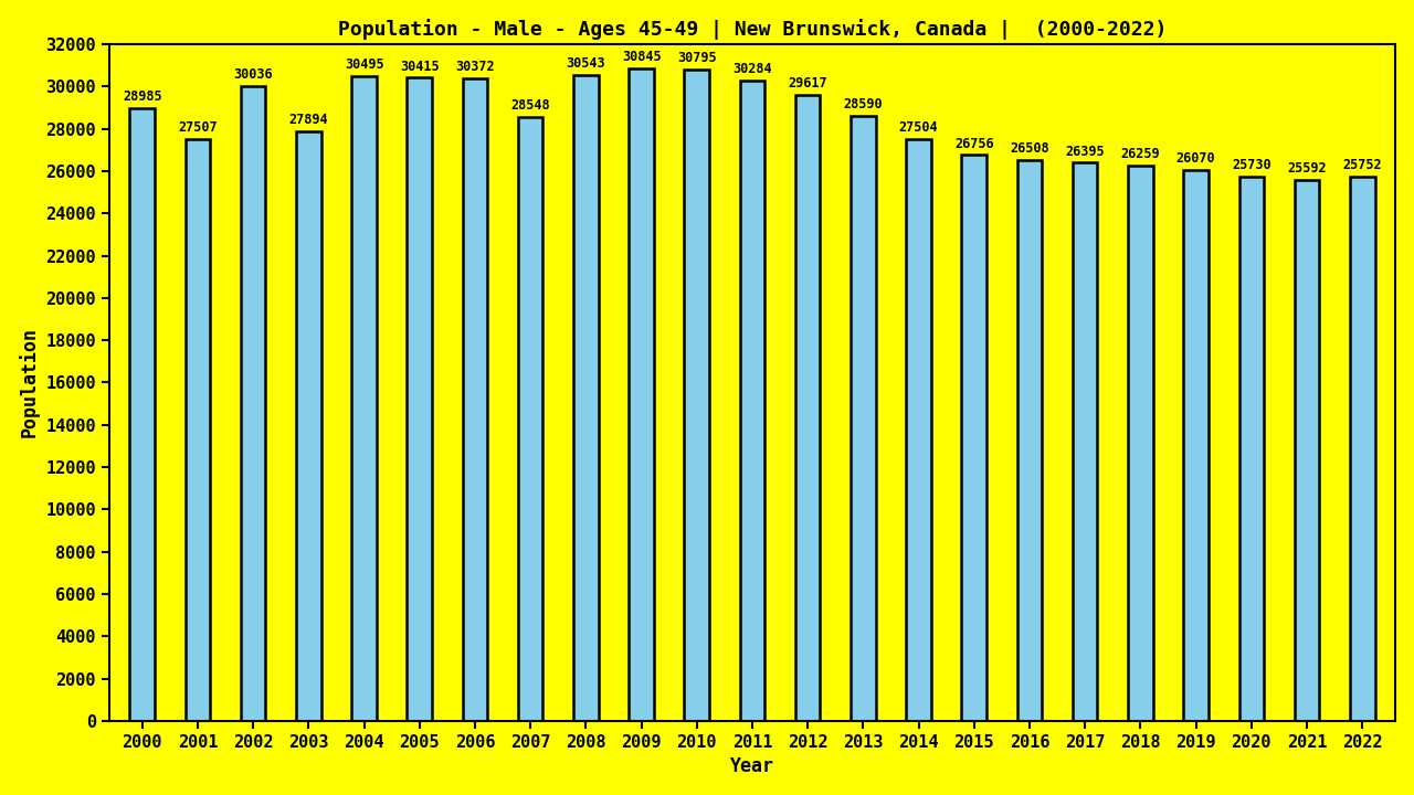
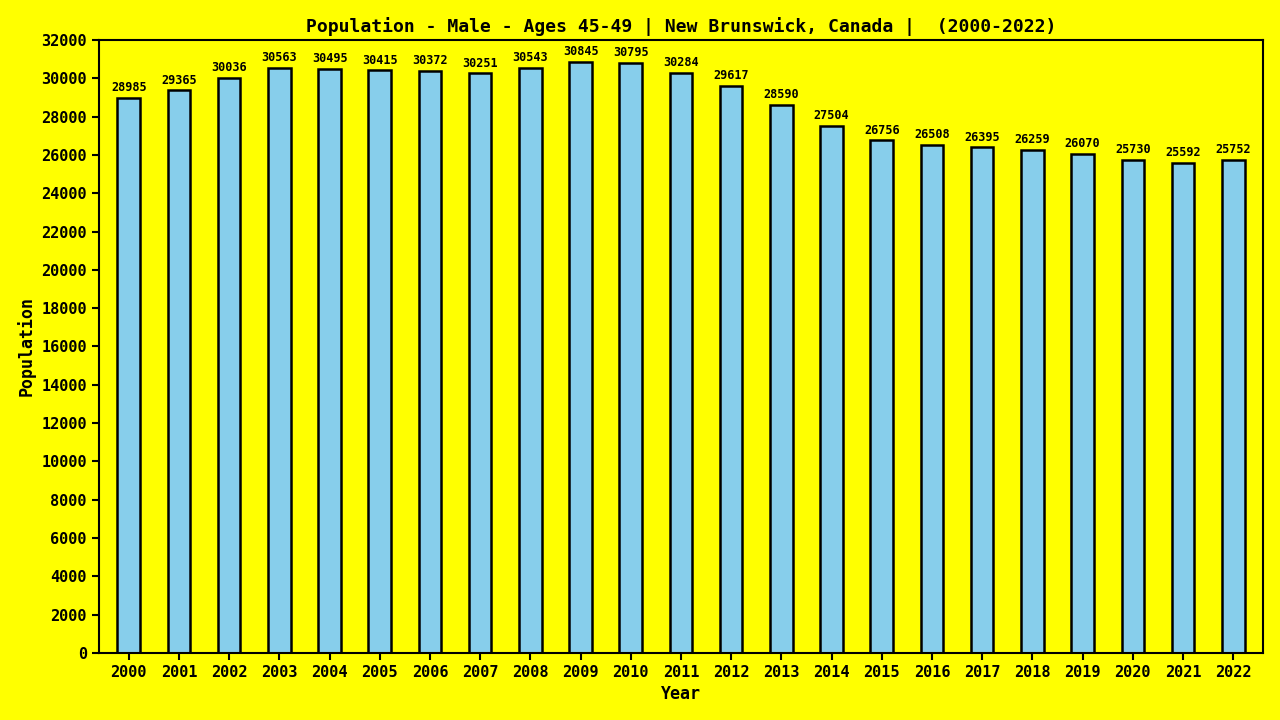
2001: 27507 -> 29365
2003: 27894 -> 30563
2007: 28548 -> 30251
